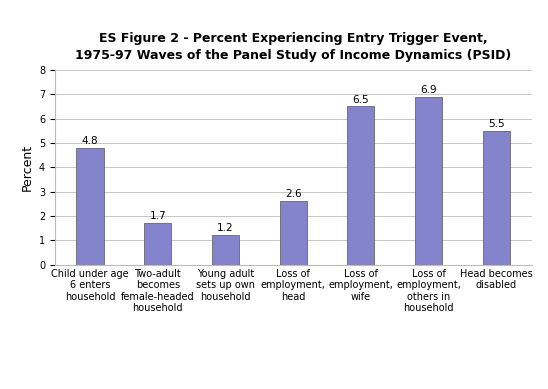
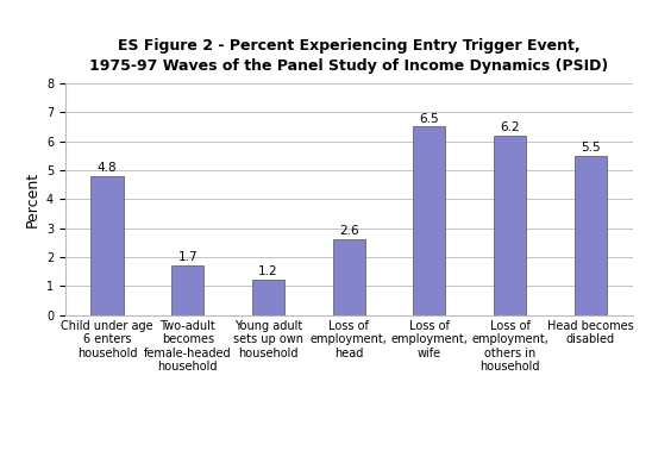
Loss of employment, others in household: 6.9 -> 6.2
